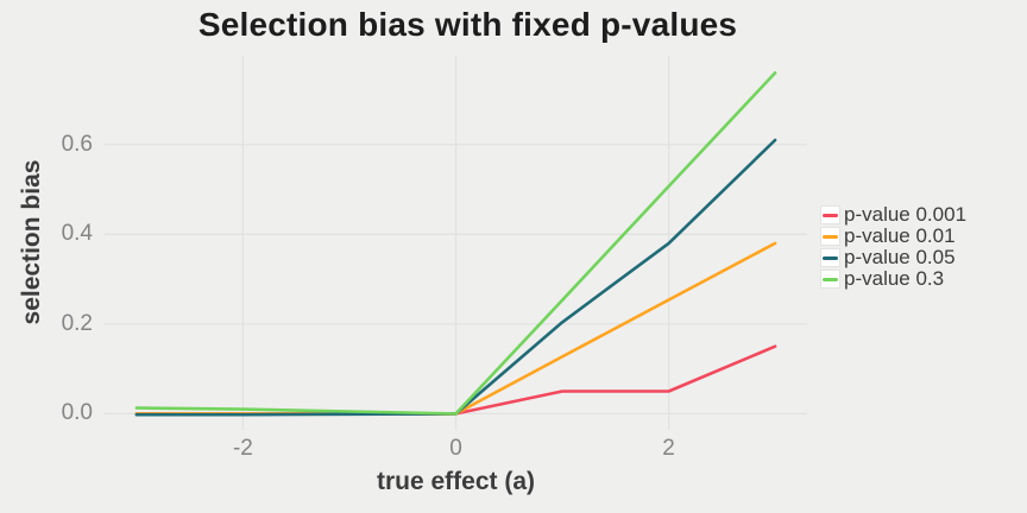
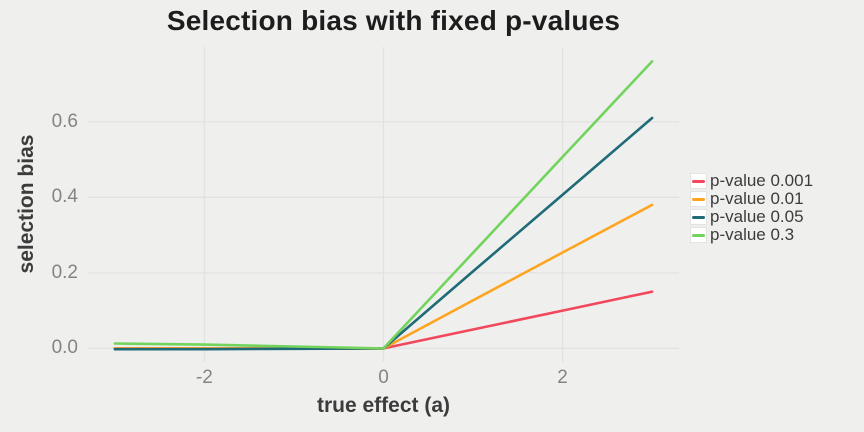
p-value 0.001/2: 0.05 -> 0.10
p-value 0.05/2: 0.38 -> 0.41
